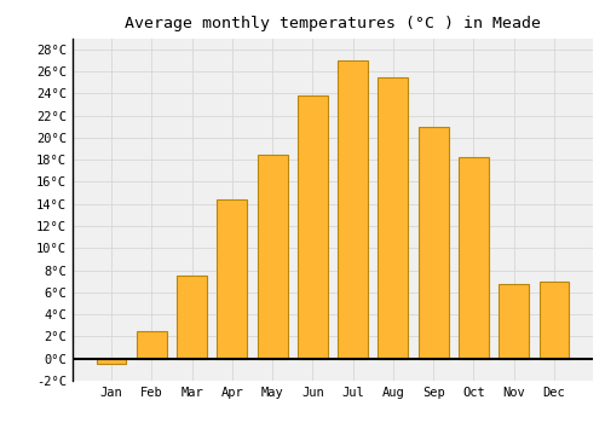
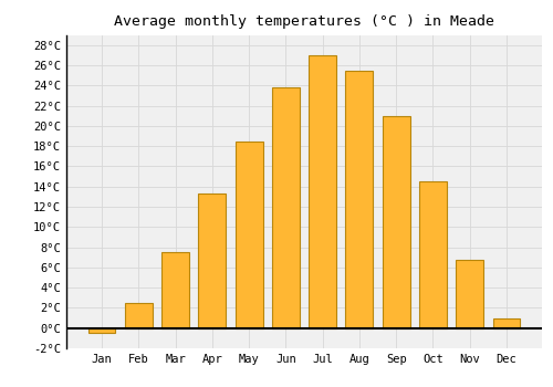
Apr: 14.4°C -> 13.3°C
Oct: 18.2°C -> 14.5°C
Dec: 7.0°C -> 1.0°C
